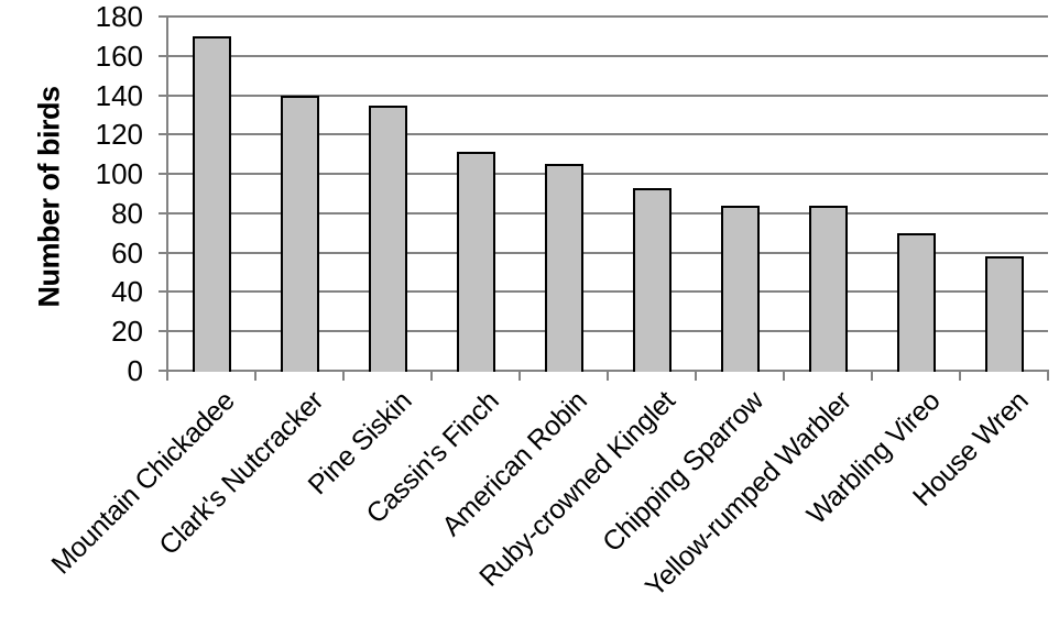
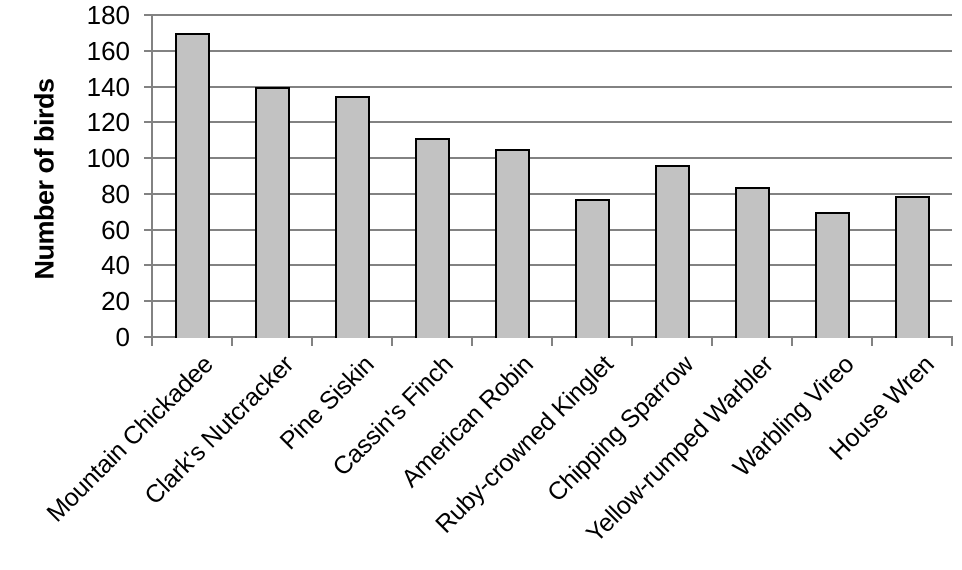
Ruby-crowned Kinglet: 93 -> 77
Chipping Sparrow: 84 -> 96
House Wren: 58 -> 79
